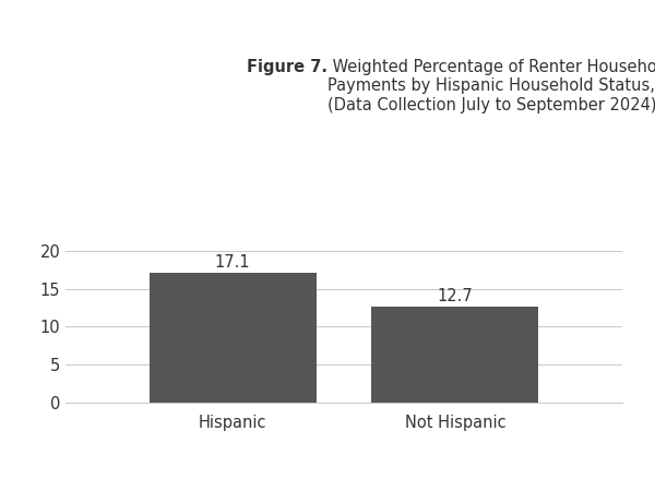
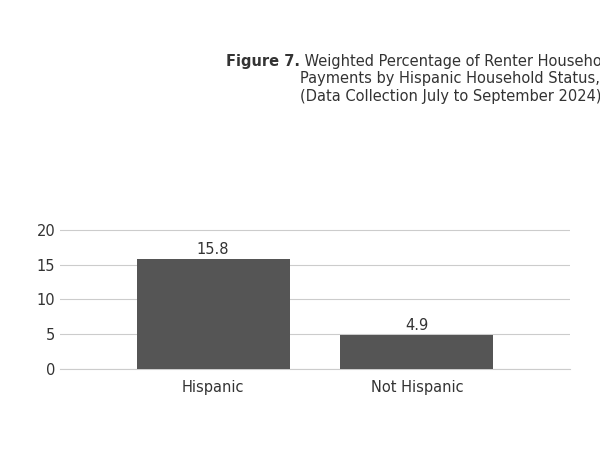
Hispanic: 17.1 -> 15.8
Not Hispanic: 12.7 -> 4.9
